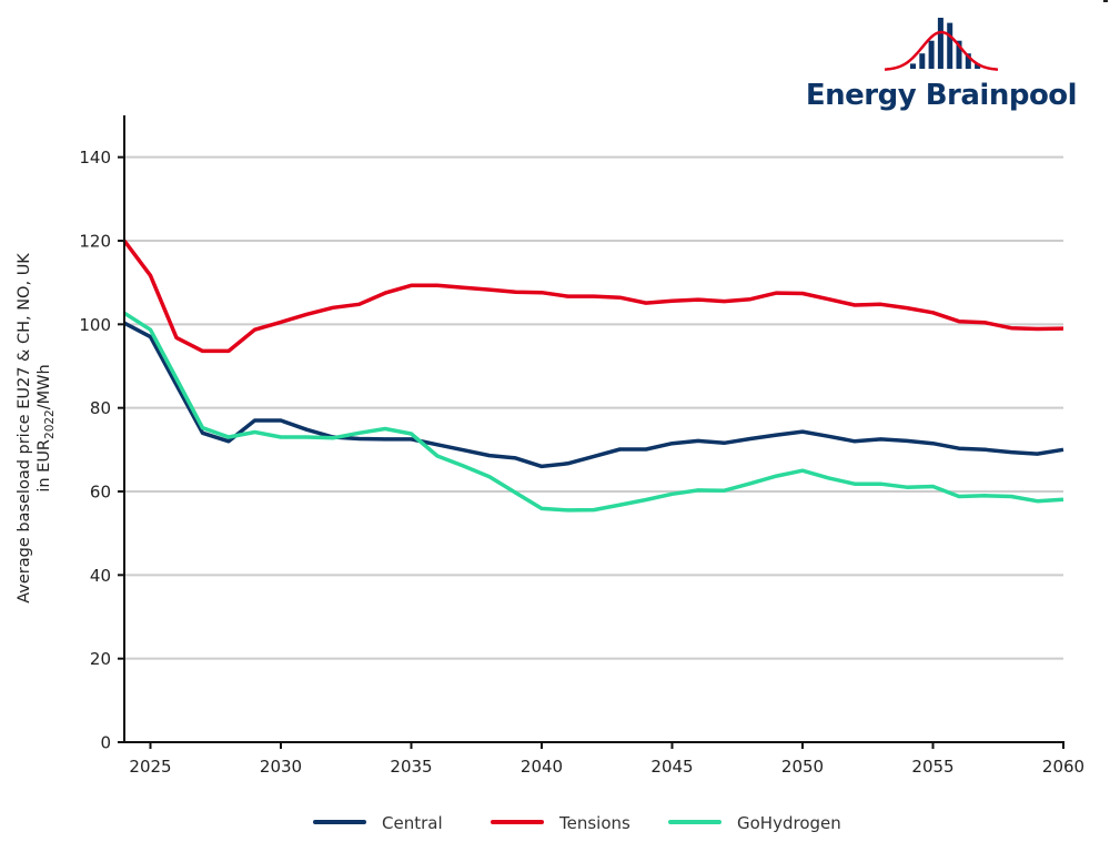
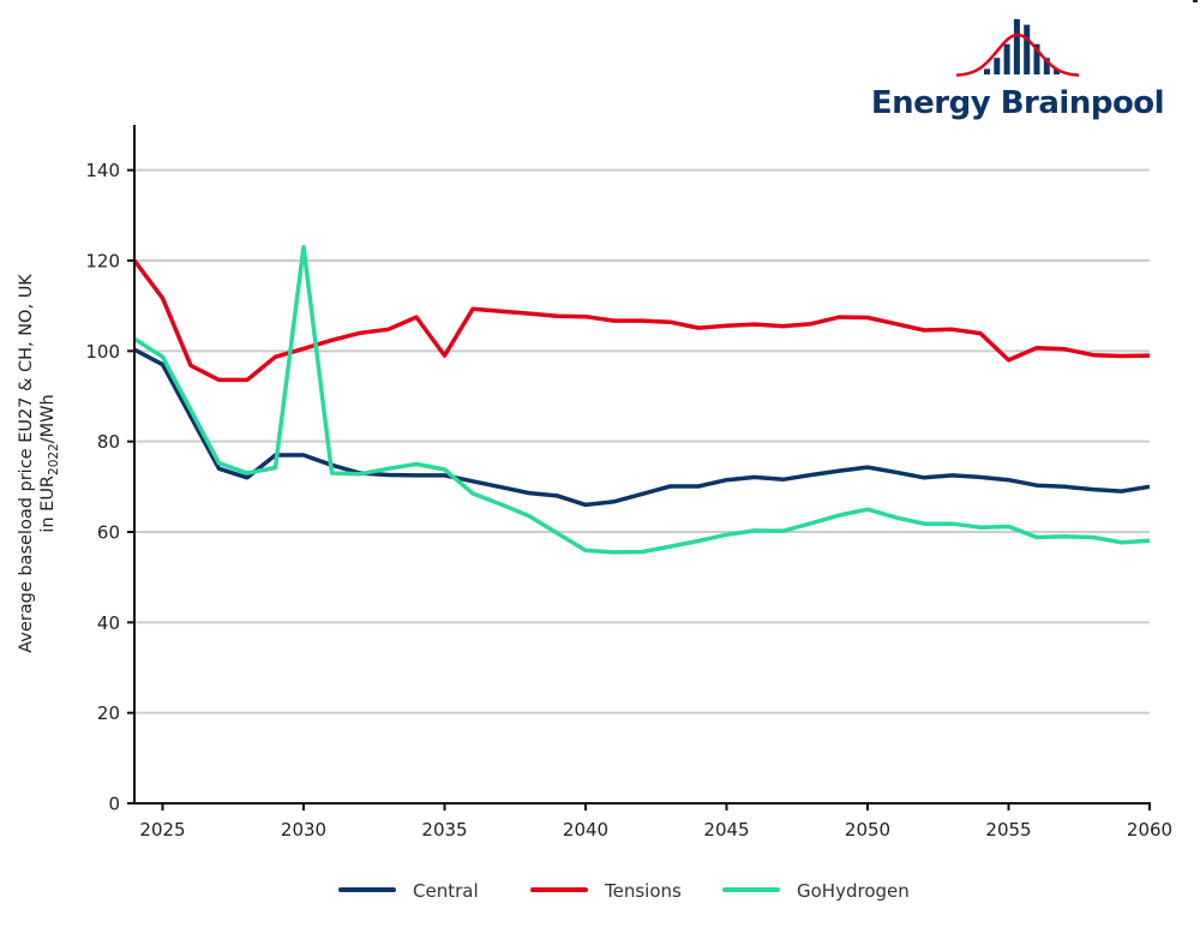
GoHydrogen/2030: 73 -> 123
Tensions/2035: 109 -> 99
Tensions/2055: 103 -> 98
